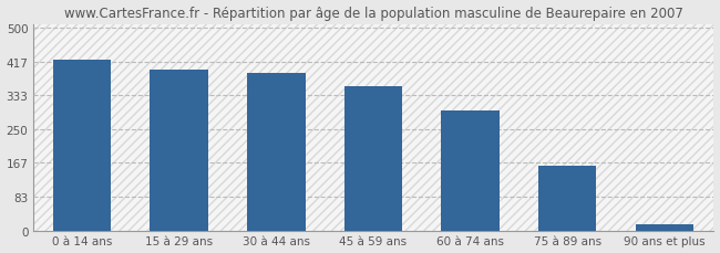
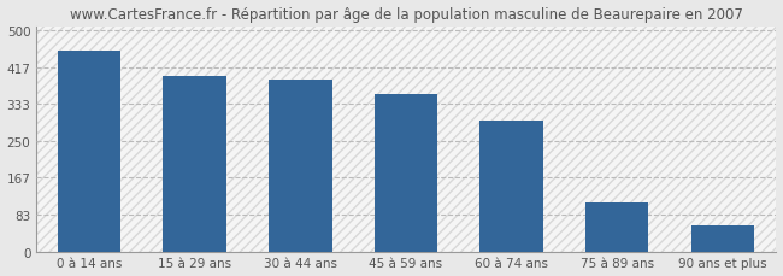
0 à 14 ans: 422 -> 455
75 à 89 ans: 160 -> 110
90 ans et plus: 15 -> 60
